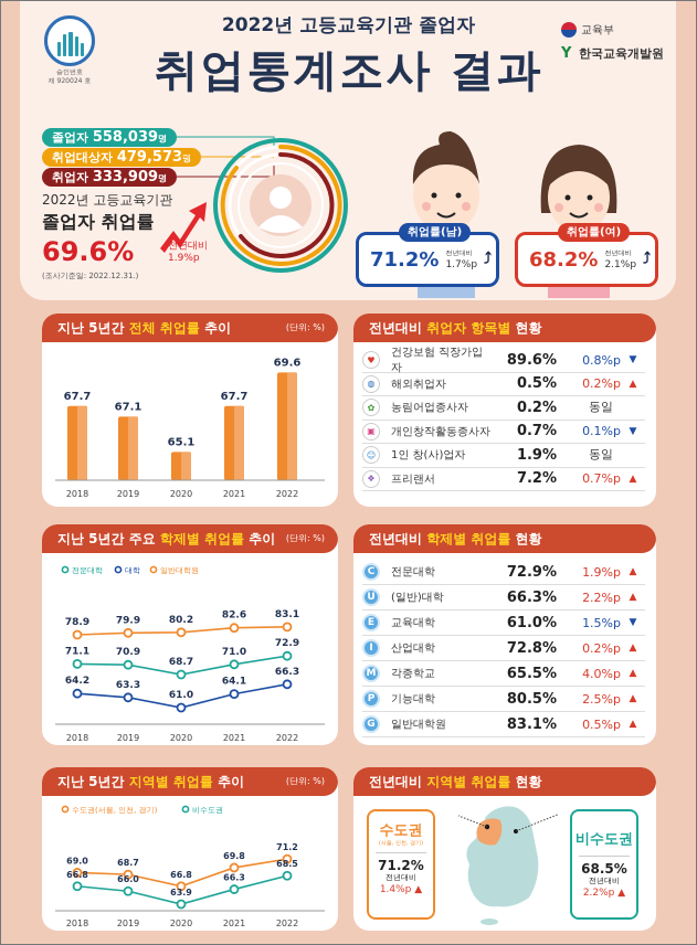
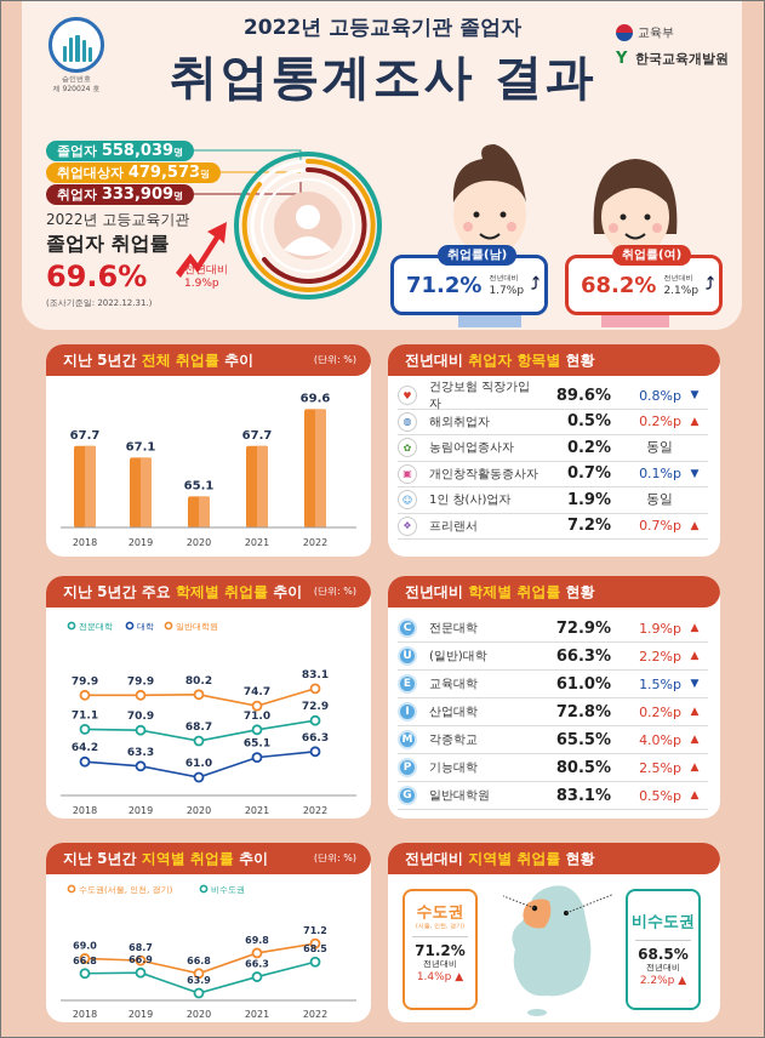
지난 5년간 주요 학제별 취업률 추이/일반대학원/2018: 78.9 -> 79.9
지난 5년간 주요 학제별 취업률 추이/대학/2021: 64.1 -> 65.1
지난 5년간 주요 학제별 취업률 추이/일반대학원/2021: 82.6 -> 74.7
지난 5년간 지역별 취업률 추이/비수도권/2019: 66.0 -> 66.9
